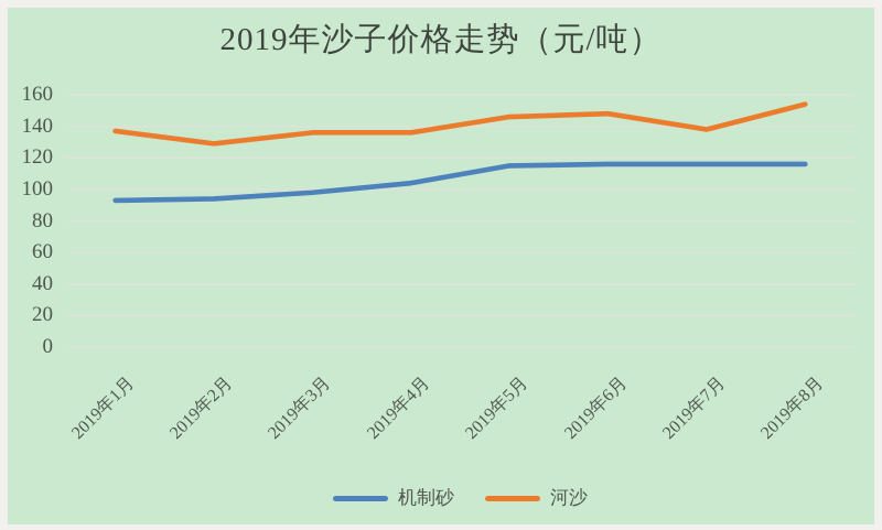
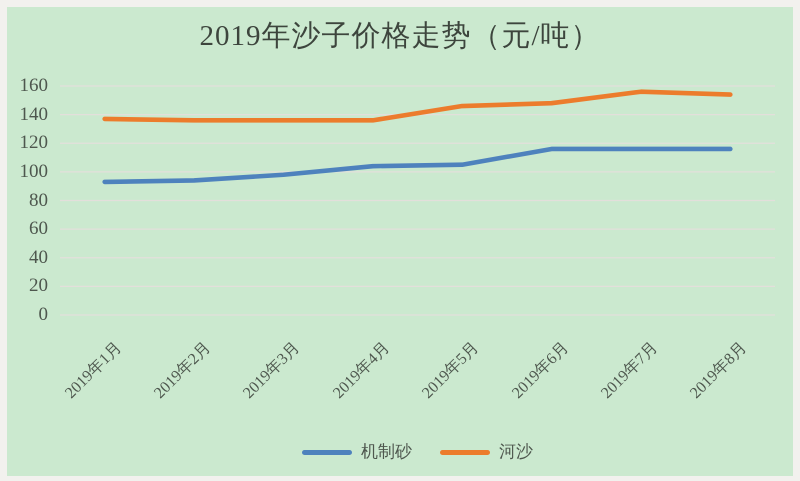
河沙/2019年2月: 129 -> 136
机制砂/2019年5月: 115 -> 105
河沙/2019年7月: 138 -> 156
